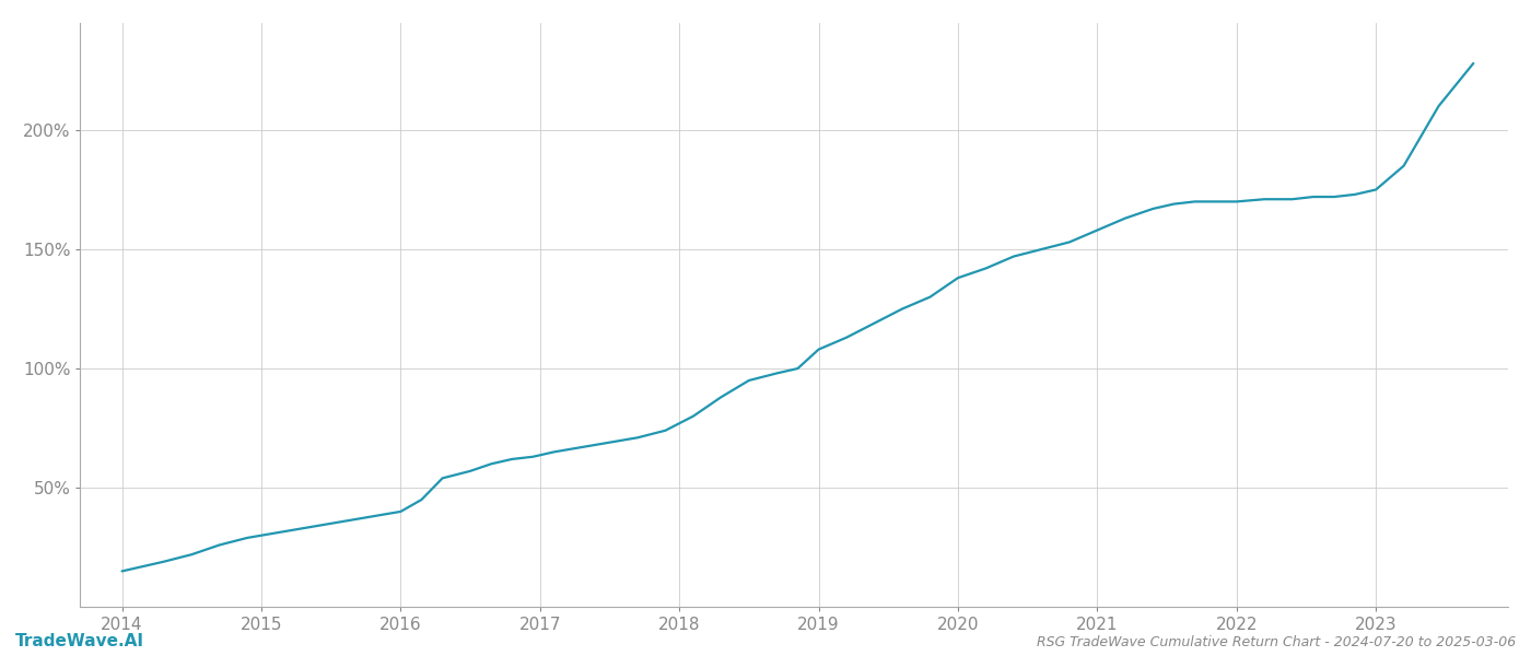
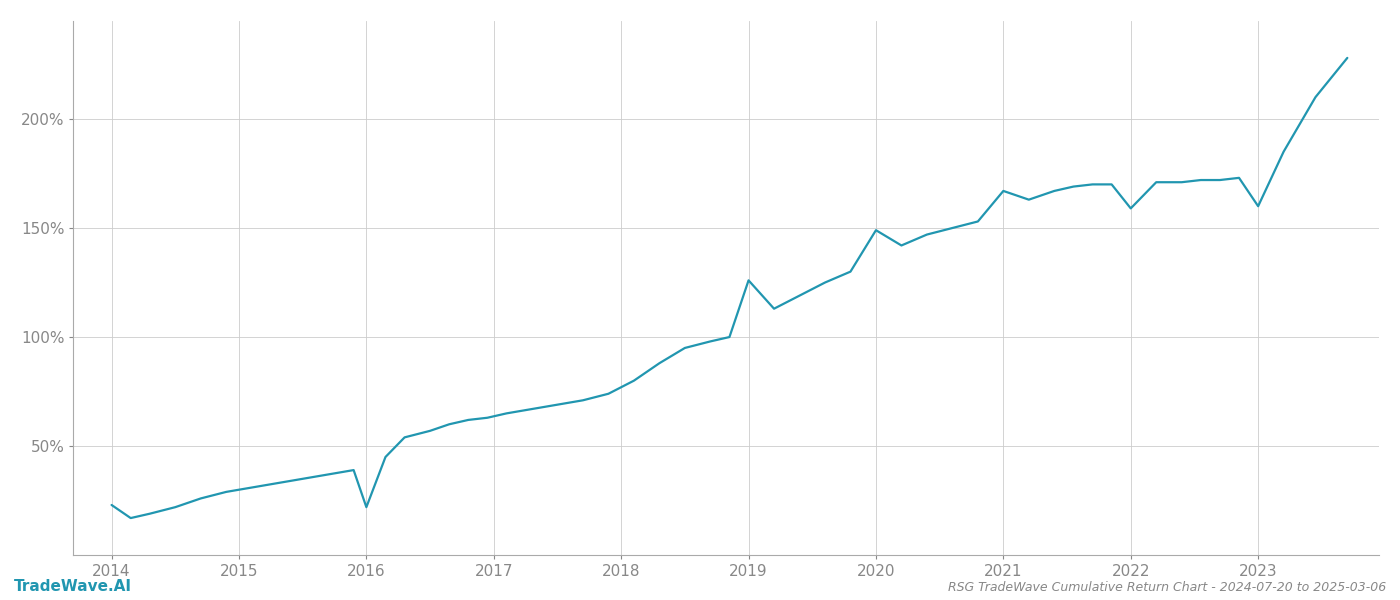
2014: 15% -> 23%
2016: 40% -> 22%
2019: 108% -> 126%
2020: 138% -> 149%
2021: 158% -> 167%
2022: 170% -> 159%
2023: 175% -> 160%
